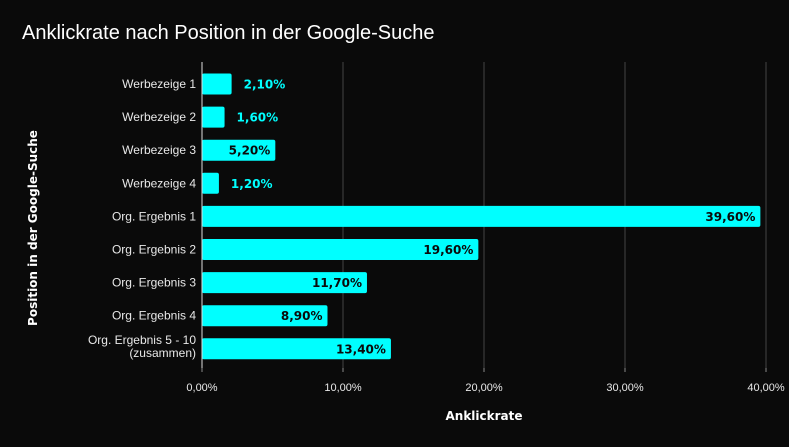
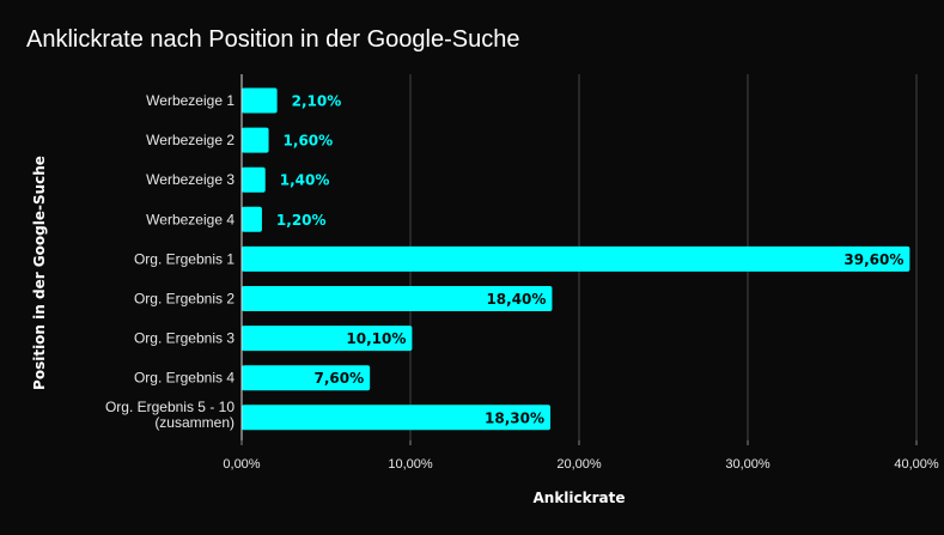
Werbezeige 3: 5,20% -> 1,40%
Org. Ergebnis 2: 19,60% -> 18,40%
Org. Ergebnis 3: 11,70% -> 10,10%
Org. Ergebnis 4: 8,90% -> 7,60%
Org. Ergebnis 5 - 10 (zusammen): 13,40% -> 18,30%
